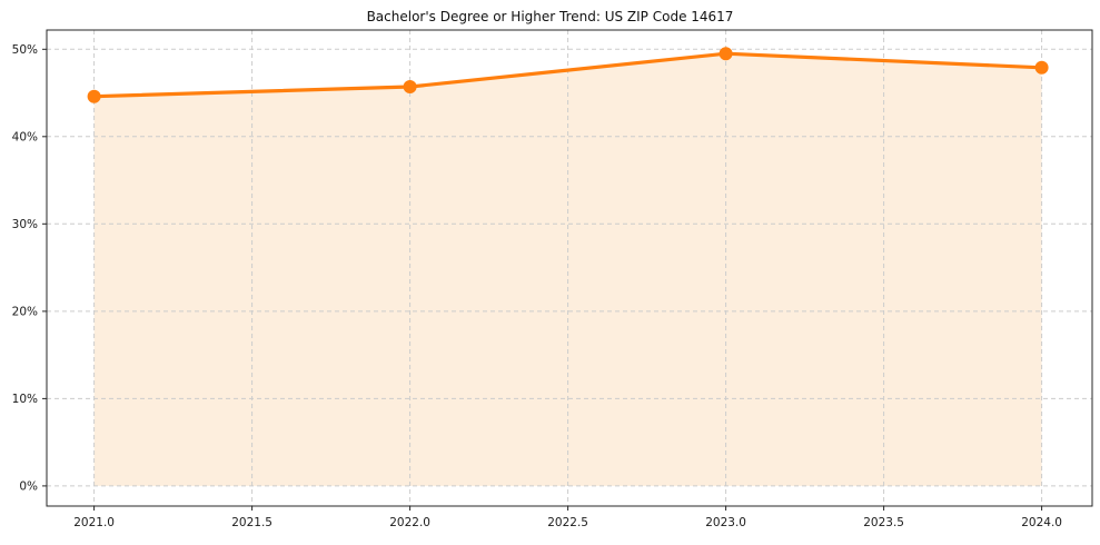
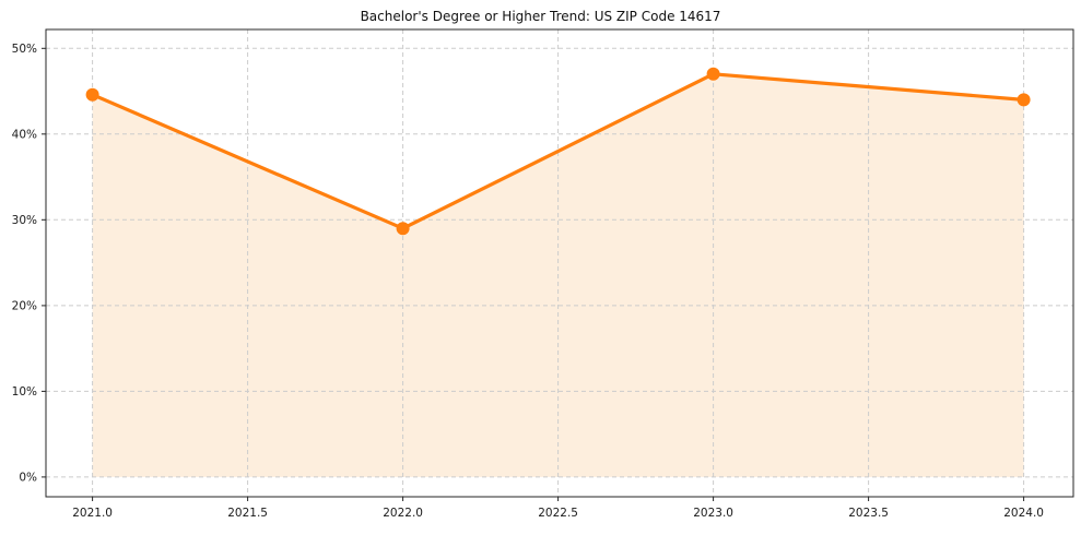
2022.0: 46% -> 29%
2023.0: 50% -> 47%
2024.0: 48% -> 44%
